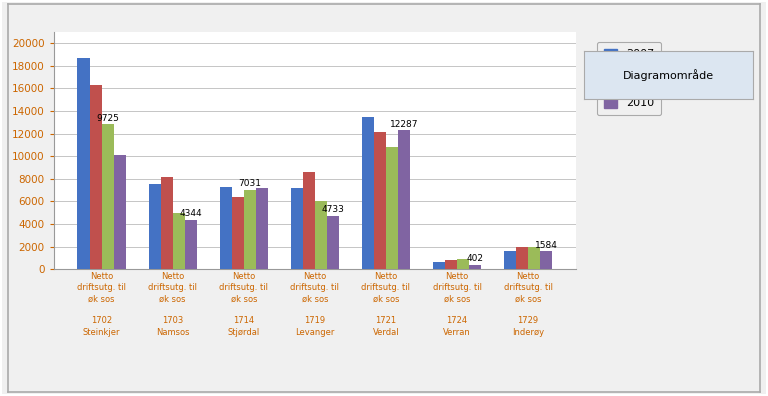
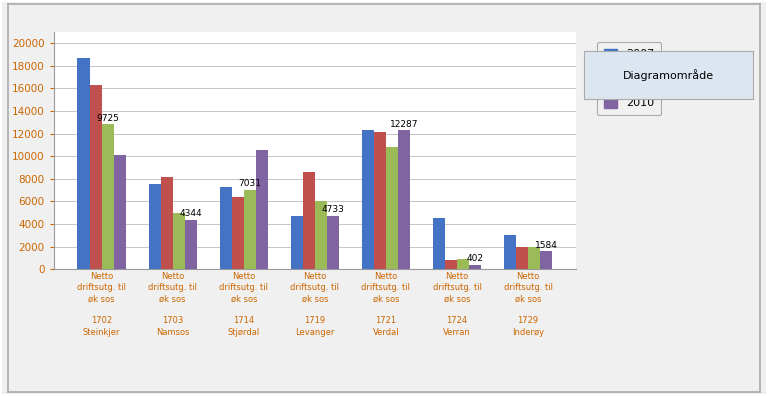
2010/Netto driftsutg. til øk sos 1714 Stjørdal: 7200 -> 10500
2007/Netto driftsutg. til øk sos 1719 Levanger: 7200 -> 4700
2007/Netto driftsutg. til øk sos 1721 Verdal: 13500 -> 12300
2007/Netto driftsutg. til øk sos 1724 Verran: 600 -> 4500
2007/Netto driftsutg. til øk sos 1729 Inderøy: 1600 -> 3000
